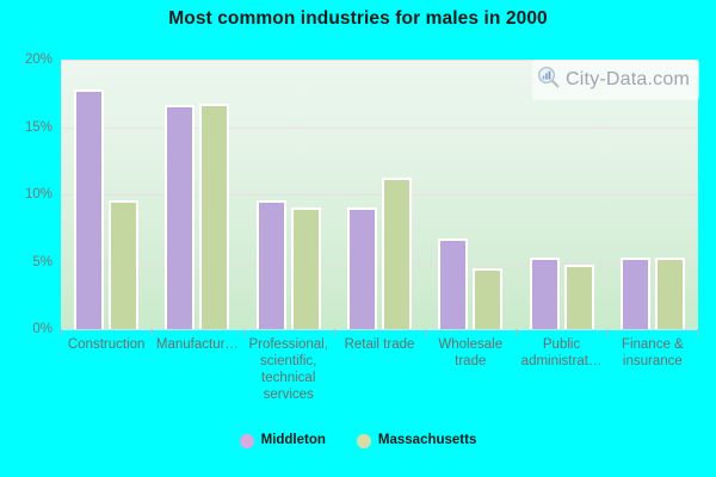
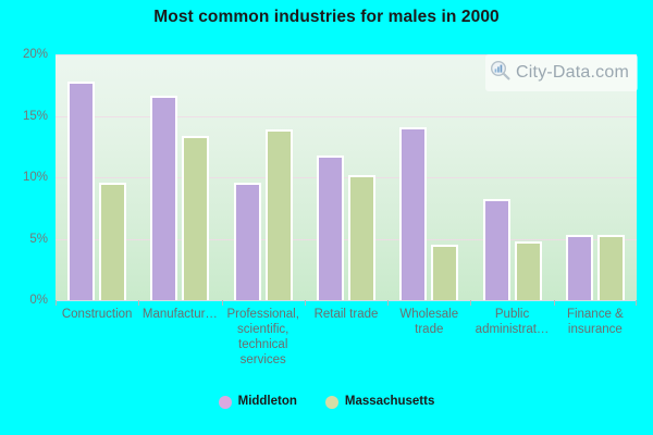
Massachusetts/Manufactur…: 16.7% -> 13.4%
Massachusetts/Professional, scientific, technical services: 9.0% -> 13.9%
Middleton/Retail trade: 9.0% -> 11.8%
Massachusetts/Retail trade: 11.2% -> 10.2%
Middleton/Wholesale trade: 6.7% -> 14.1%
Middleton/Public administrat…: 5.3% -> 8.2%
